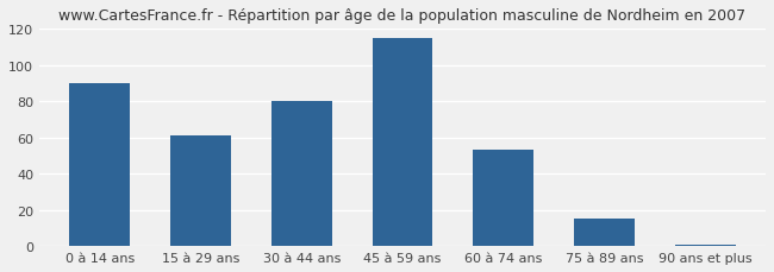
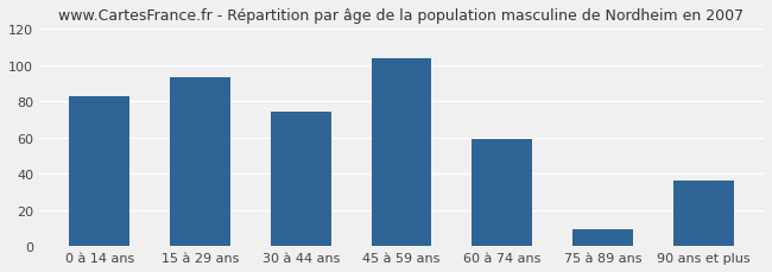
0 à 14 ans: 90 -> 83
15 à 29 ans: 61 -> 93
30 à 44 ans: 80 -> 74
45 à 59 ans: 115 -> 104
60 à 74 ans: 53 -> 59
75 à 89 ans: 15 -> 9
90 ans et plus: 1 -> 36
